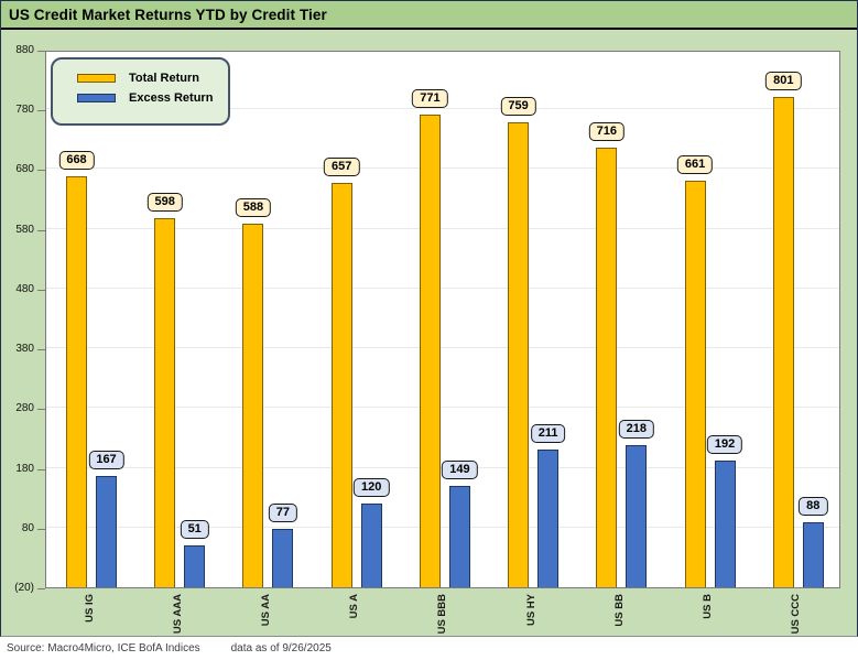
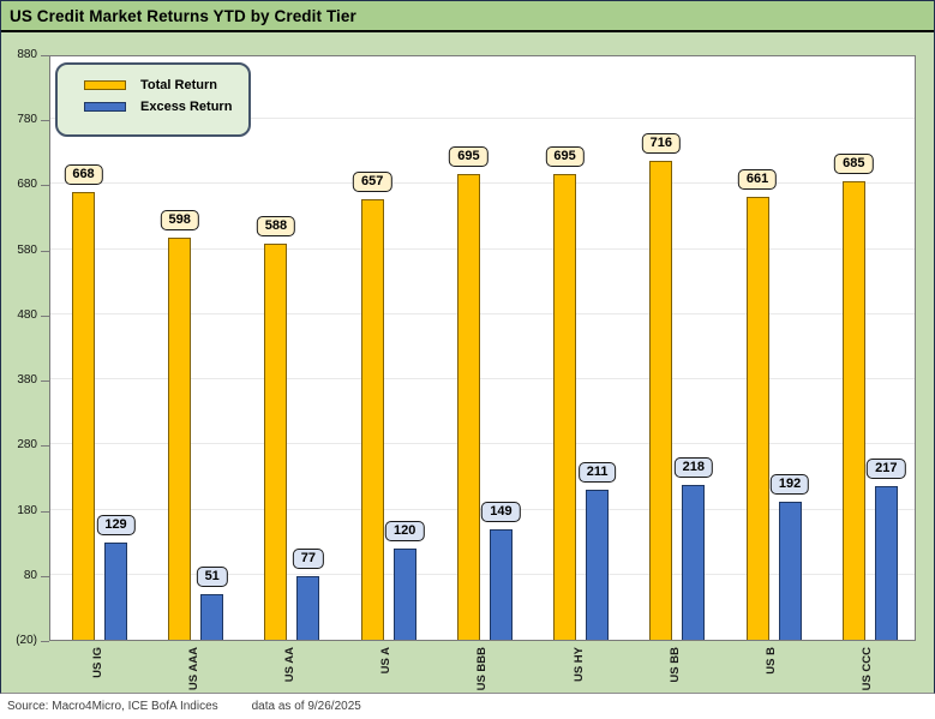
Excess Return/US IG: 167 -> 129
Total Return/US BBB: 771 -> 695
Total Return/US HY: 759 -> 695
Total Return/US CCC: 801 -> 685
Excess Return/US CCC: 88 -> 217
